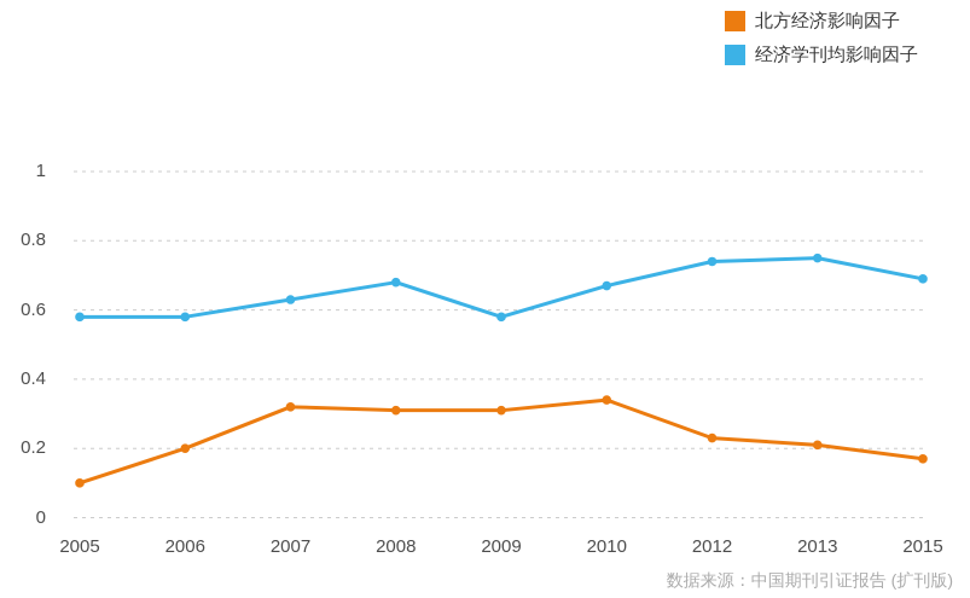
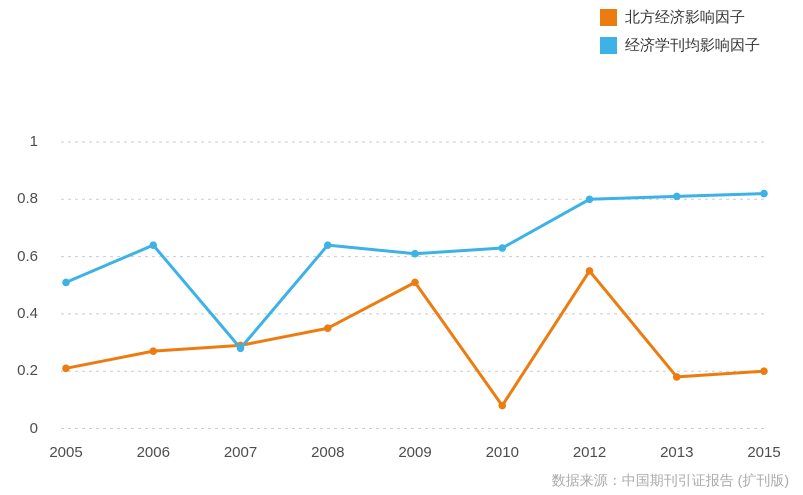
北方经济影响因子/2005: 0.10 -> 0.21
经济学刊均影响因子/2005: 0.58 -> 0.51
北方经济影响因子/2006: 0.20 -> 0.27
经济学刊均影响因子/2006: 0.58 -> 0.64
北方经济影响因子/2007: 0.32 -> 0.29
经济学刊均影响因子/2007: 0.63 -> 0.28
北方经济影响因子/2008: 0.31 -> 0.35
经济学刊均影响因子/2008: 0.68 -> 0.64
北方经济影响因子/2009: 0.31 -> 0.51
经济学刊均影响因子/2009: 0.58 -> 0.61
北方经济影响因子/2010: 0.34 -> 0.08
经济学刊均影响因子/2010: 0.67 -> 0.63
北方经济影响因子/2012: 0.23 -> 0.55
经济学刊均影响因子/2012: 0.74 -> 0.80
北方经济影响因子/2013: 0.21 -> 0.18
经济学刊均影响因子/2013: 0.75 -> 0.81
北方经济影响因子/2015: 0.17 -> 0.20
经济学刊均影响因子/2015: 0.69 -> 0.82
